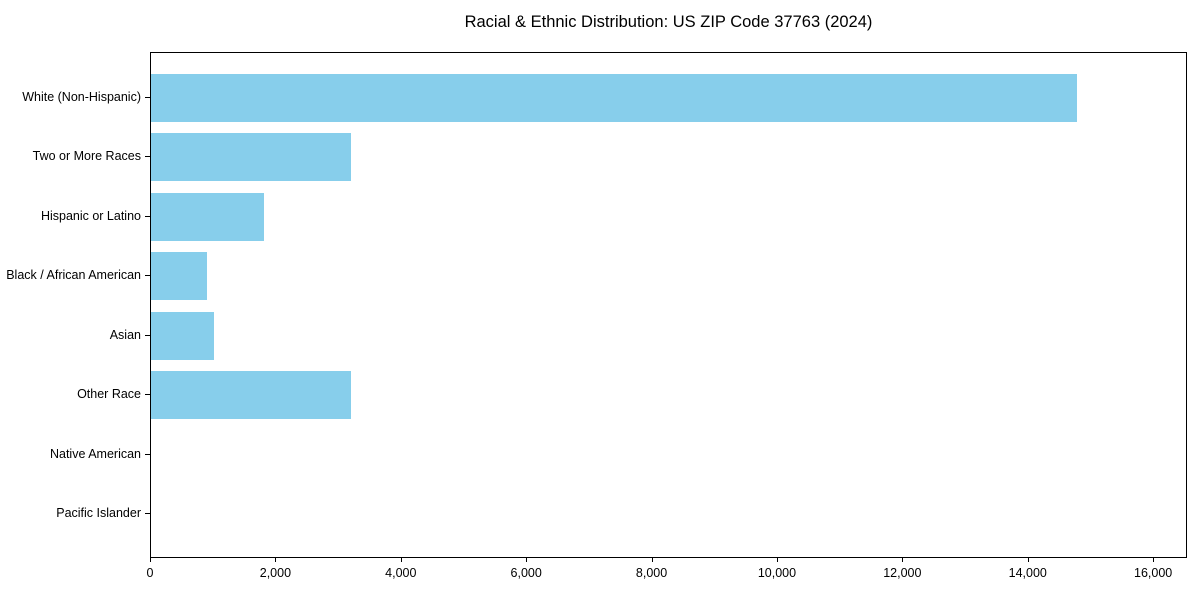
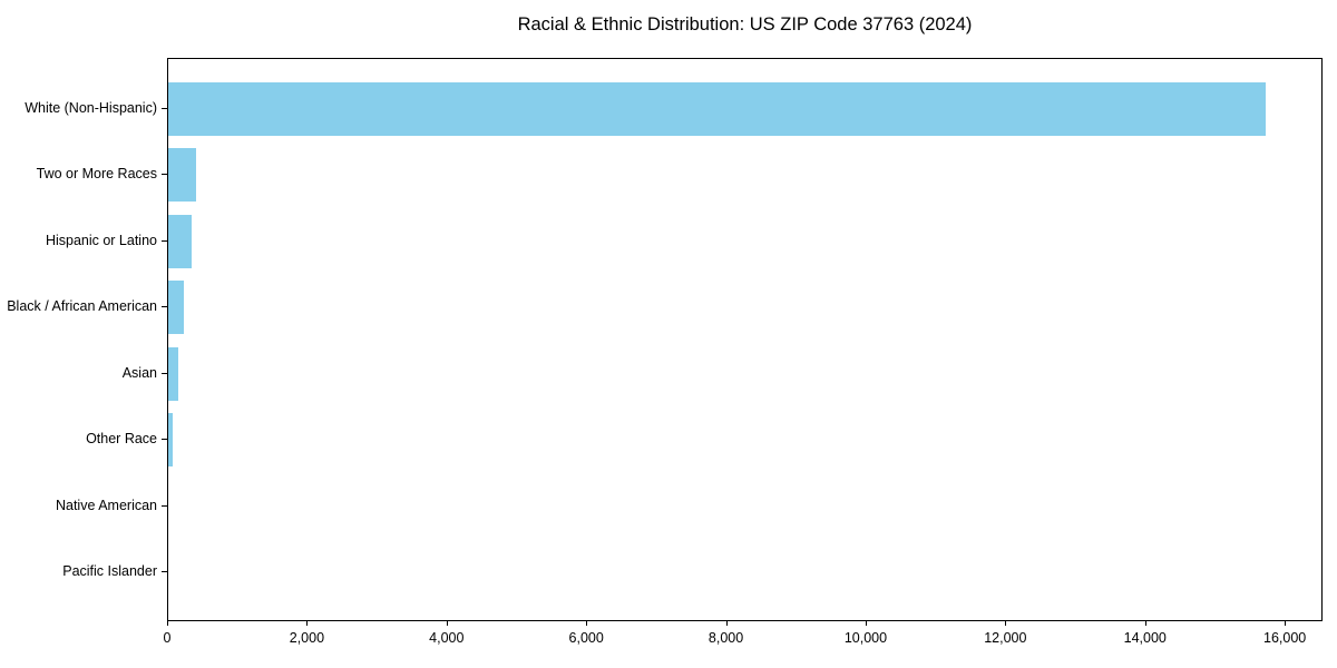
White (Non-Hispanic): 14800 -> 15700
Two or More Races: 3200 -> 400
Hispanic or Latino: 1800 -> 300
Black / African American: 900 -> 200
Asian: 1000 -> 100
Other Race: 3200 -> 100
